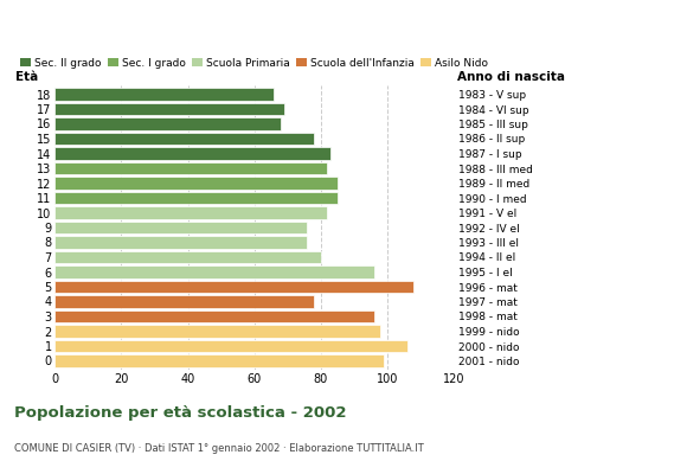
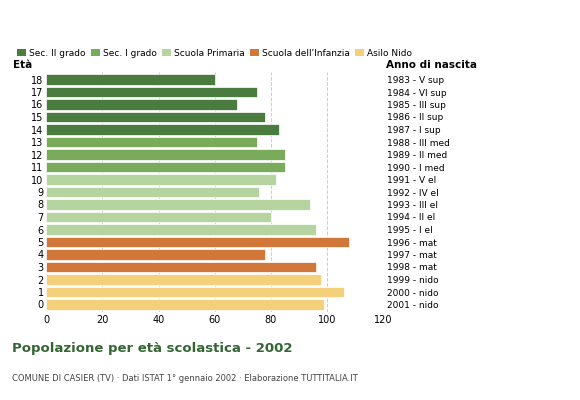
18: 66 -> 60
17: 69 -> 75
13: 82 -> 75
8: 76 -> 94
